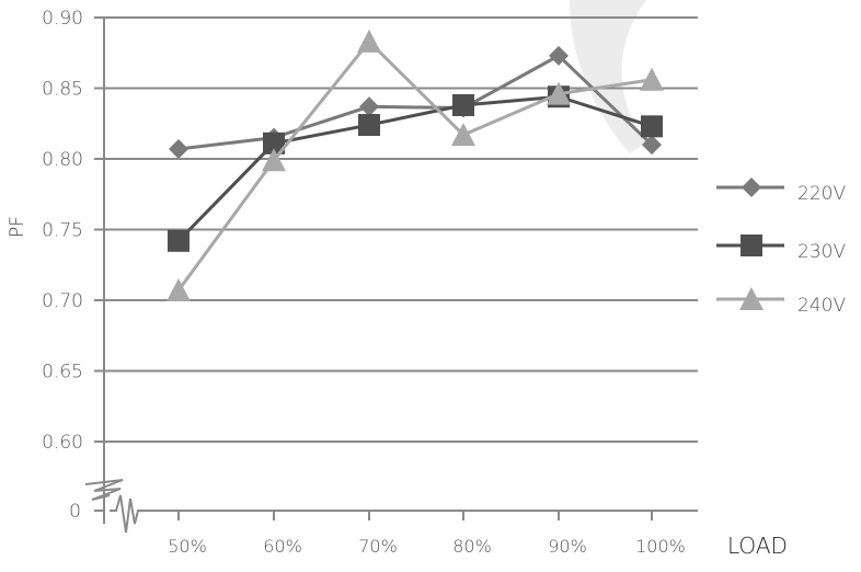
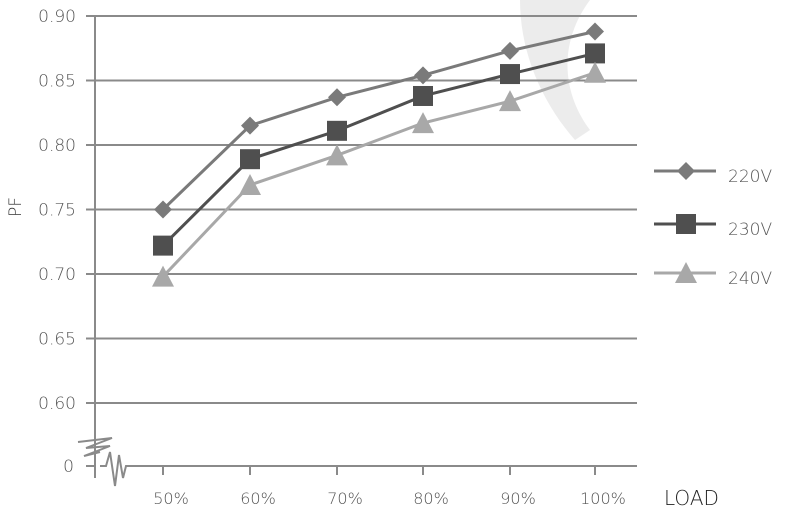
220V/50%: 0.807 -> 0.750
230V/50%: 0.742 -> 0.722
240V/50%: 0.707 -> 0.698
230V/60%: 0.811 -> 0.789
240V/60%: 0.799 -> 0.769
230V/70%: 0.824 -> 0.811
240V/70%: 0.883 -> 0.792
220V/80%: 0.836 -> 0.854
230V/90%: 0.844 -> 0.855
240V/90%: 0.846 -> 0.834
220V/100%: 0.810 -> 0.888
230V/100%: 0.823 -> 0.871
